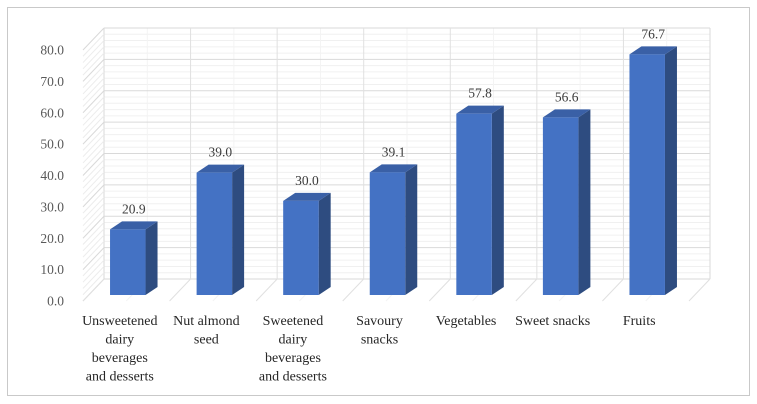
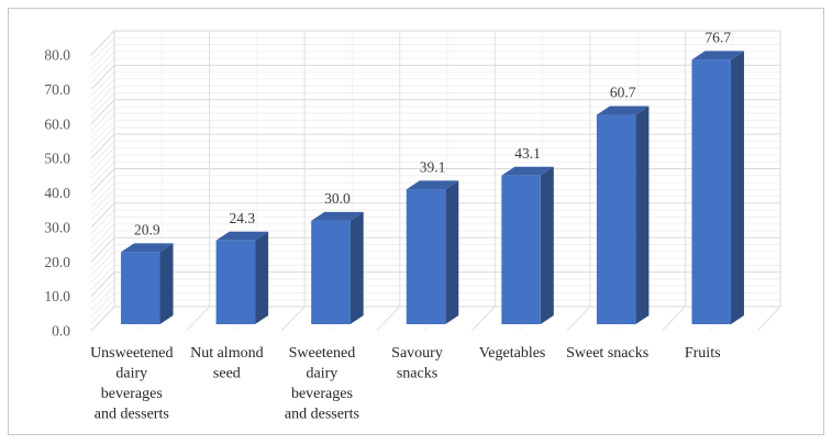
Nut almond seed: 39.0 -> 24.3
Vegetables: 57.8 -> 43.1
Sweet snacks: 56.6 -> 60.7
